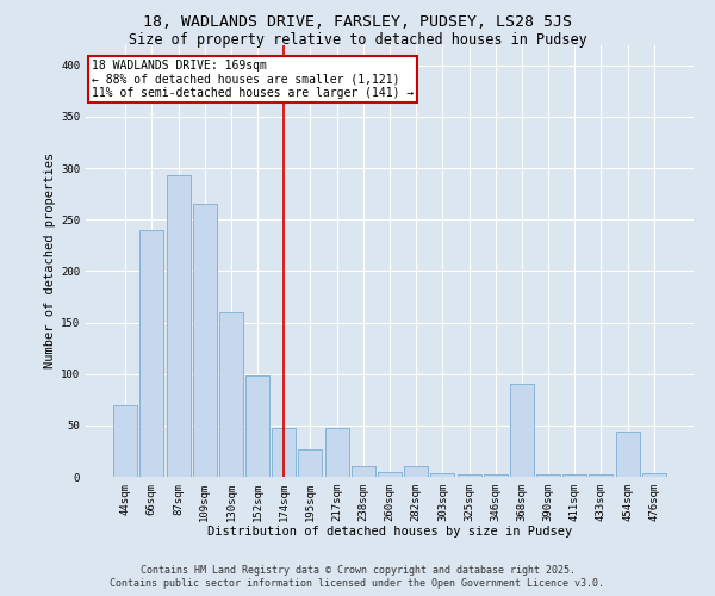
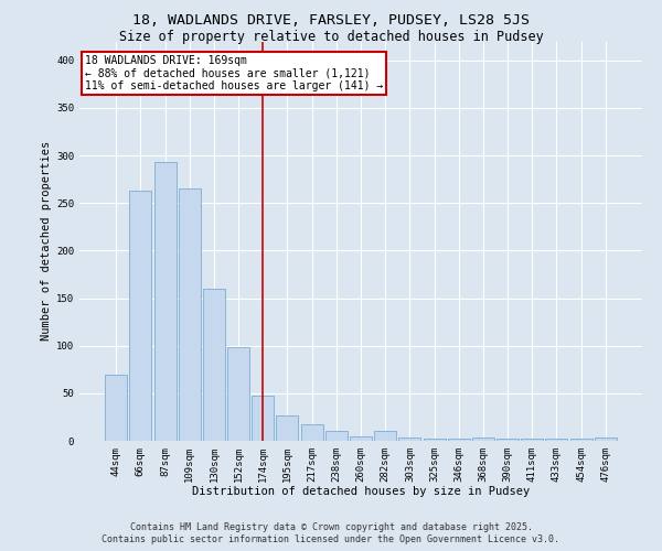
66sqm: 240 -> 263
217sqm: 48 -> 17
368sqm: 90 -> 3
454sqm: 44 -> 2
